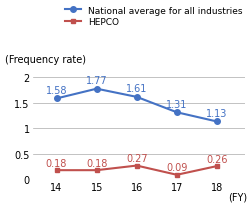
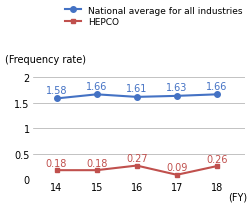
National average for all industries/15: 1.77 -> 1.66
National average for all industries/17: 1.31 -> 1.63
National average for all industries/18: 1.13 -> 1.66
